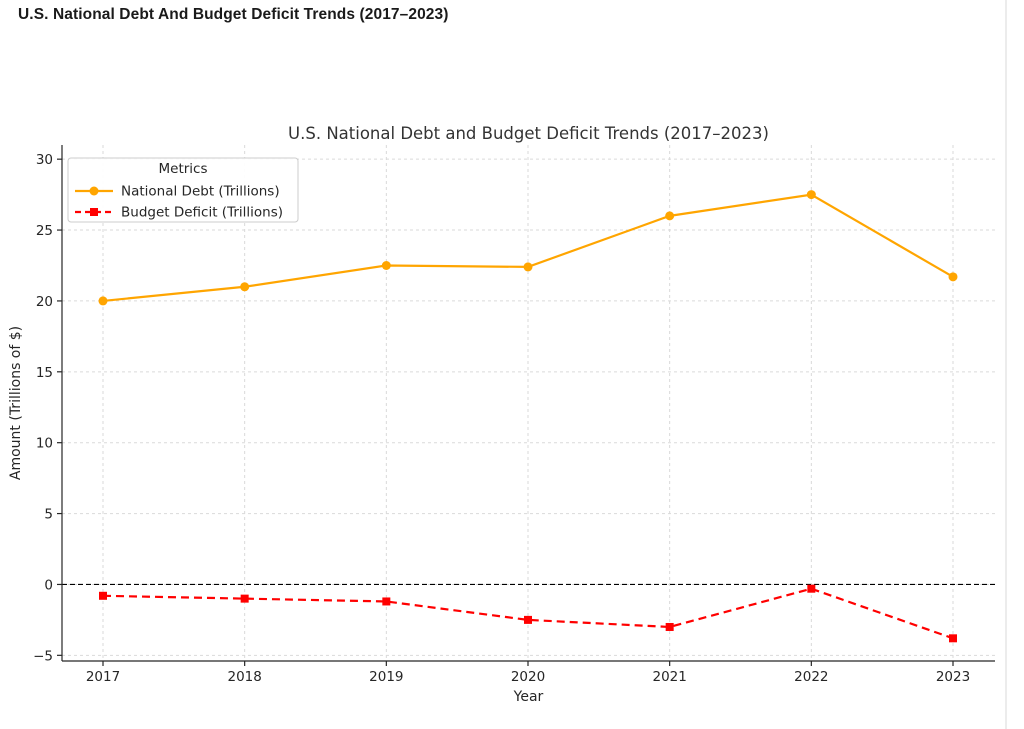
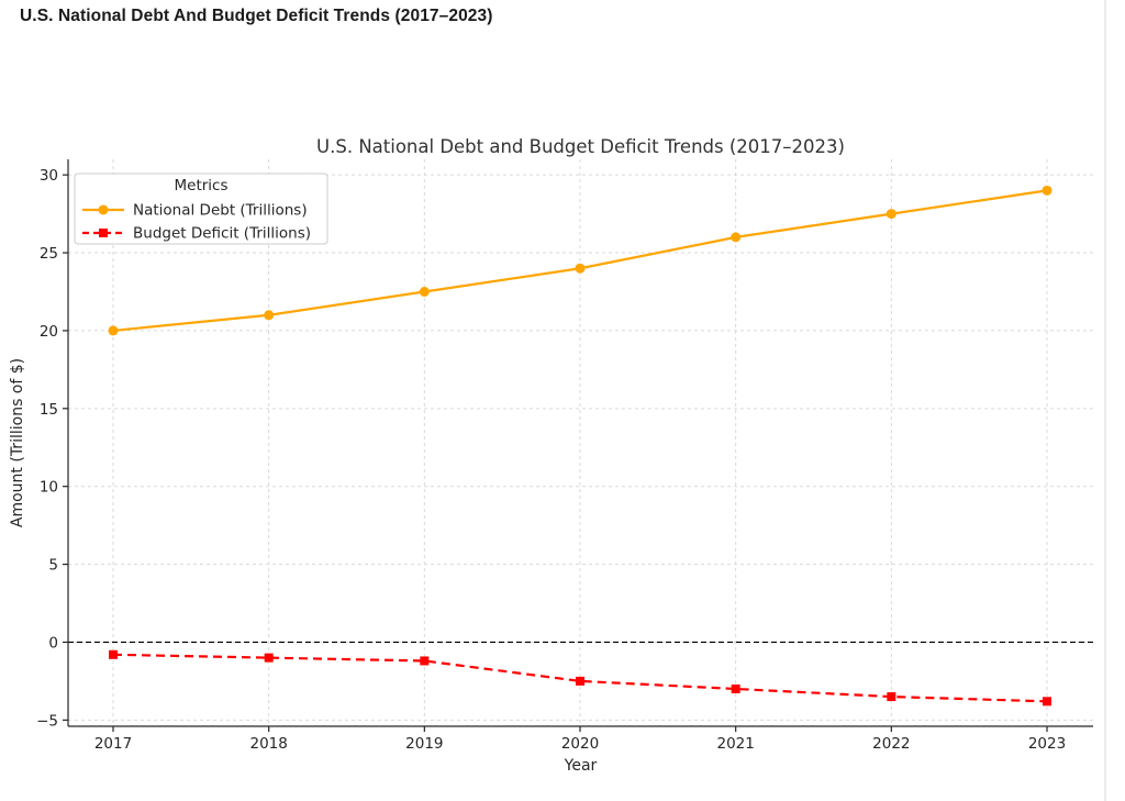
National Debt (Trillions)/2020: 22.4 -> 24.0
Budget Deficit (Trillions)/2022: -0.3 -> -3.5
National Debt (Trillions)/2023: 21.7 -> 29.0
